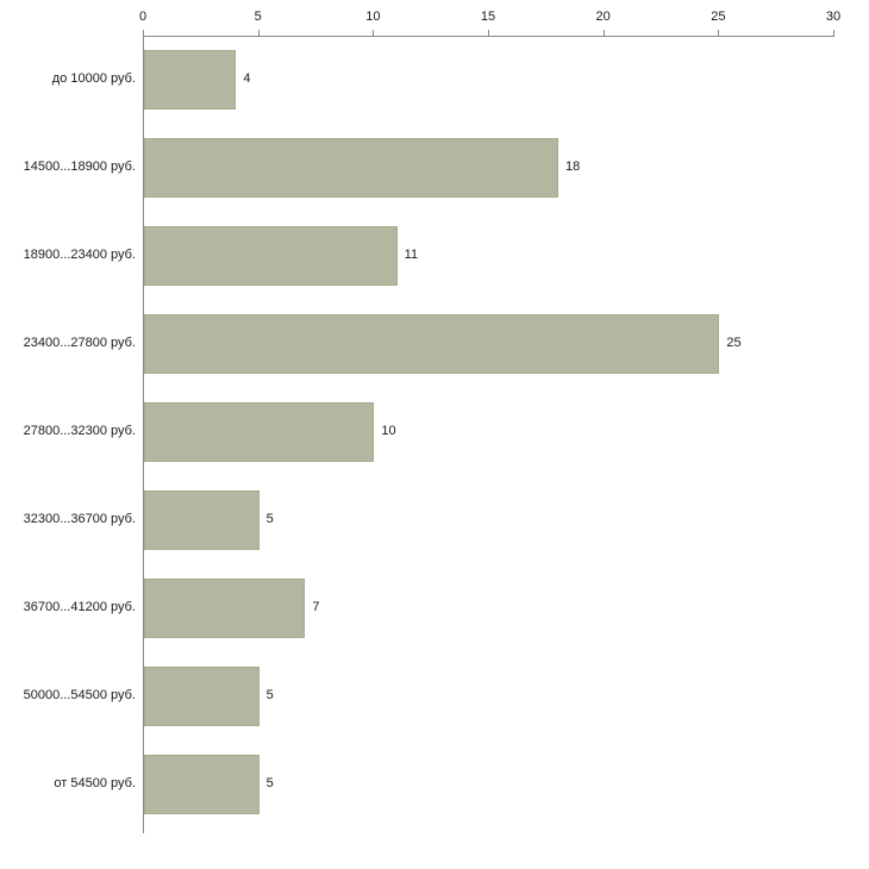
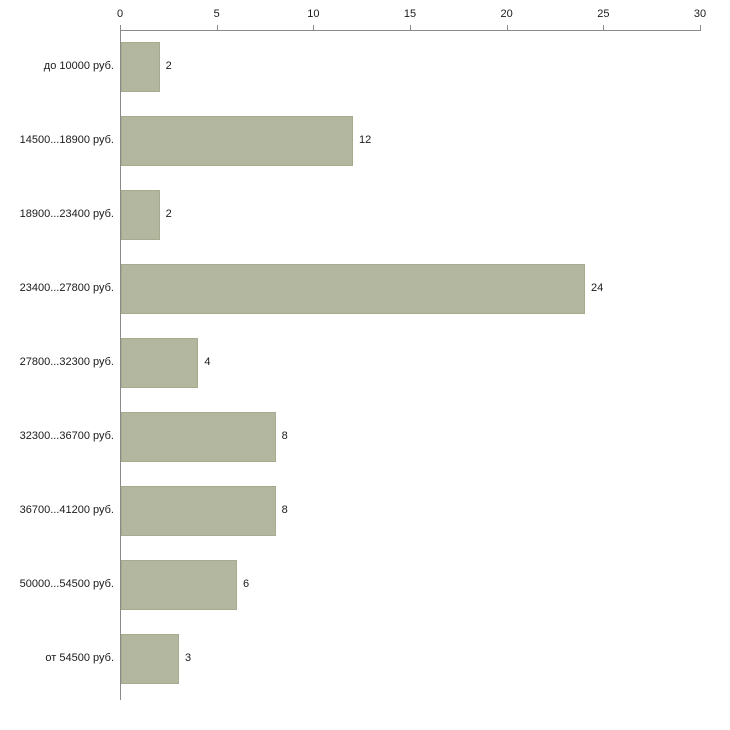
до 10000 руб.: 4 -> 2
14500...18900 руб.: 18 -> 12
18900...23400 руб.: 11 -> 2
23400...27800 руб.: 25 -> 24
27800...32300 руб.: 10 -> 4
32300...36700 руб.: 5 -> 8
36700...41200 руб.: 7 -> 8
50000...54500 руб.: 5 -> 6
от 54500 руб.: 5 -> 3
